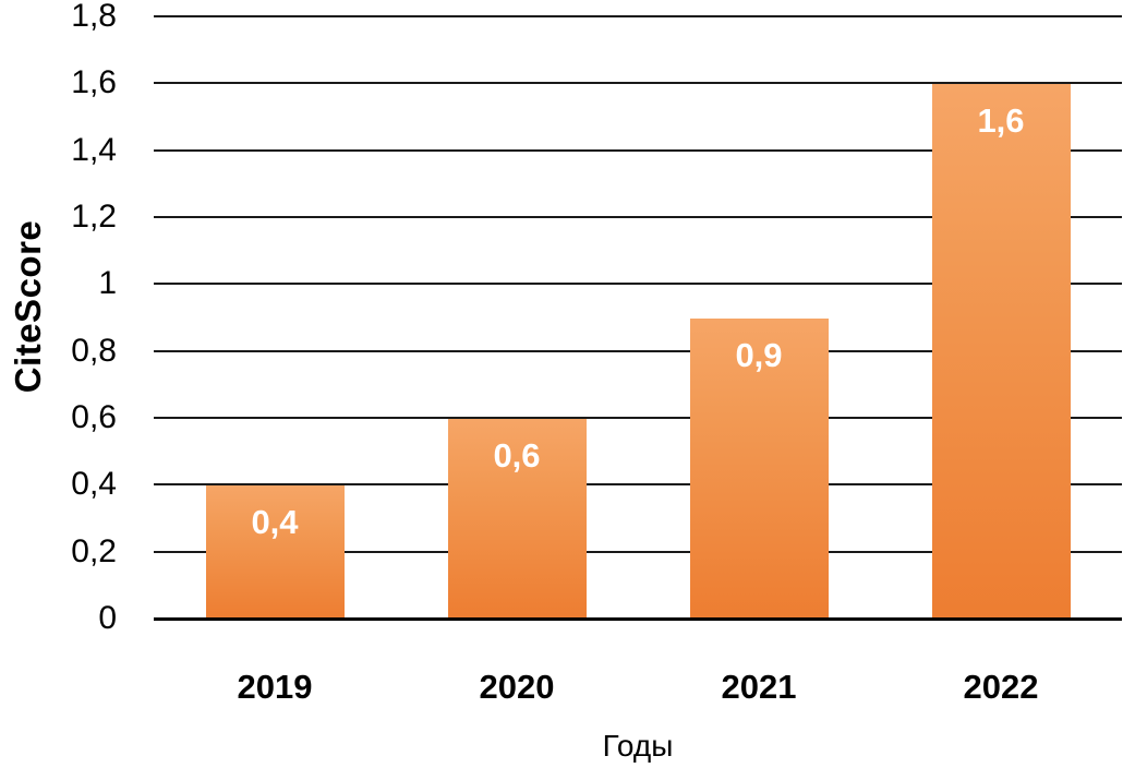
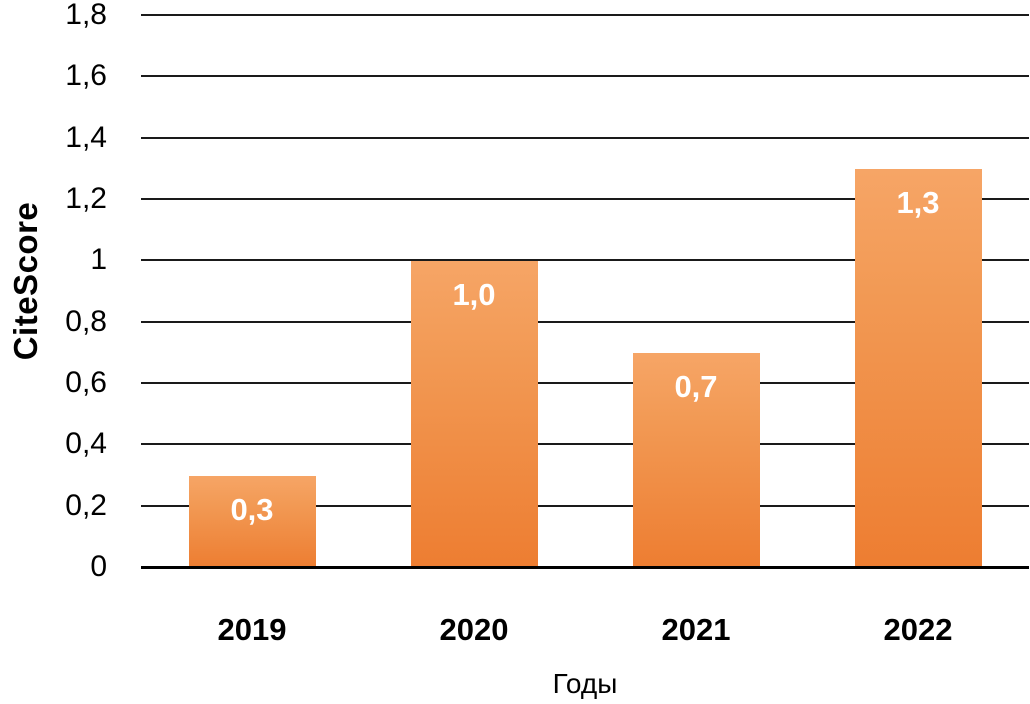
2019: 0,4 -> 0,3
2020: 0,6 -> 1,0
2021: 0,9 -> 0,7
2022: 1,6 -> 1,3
